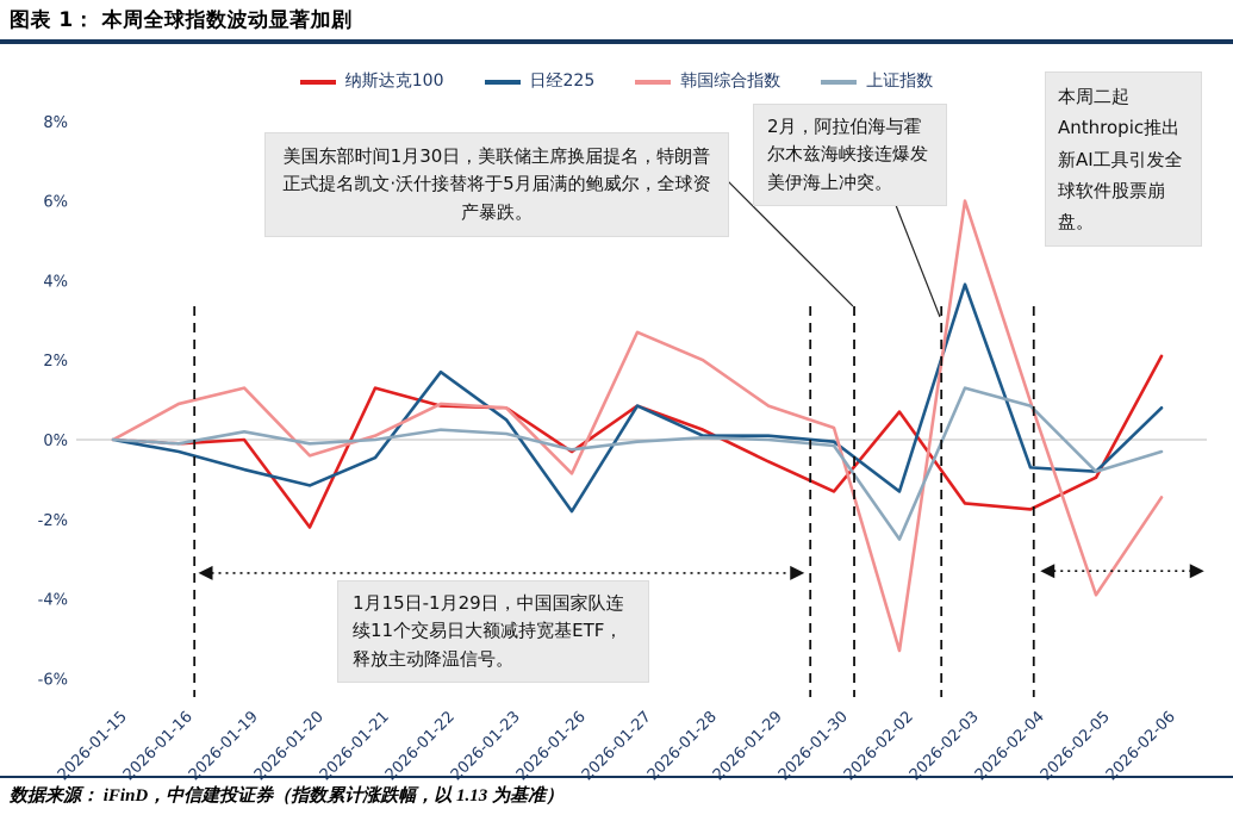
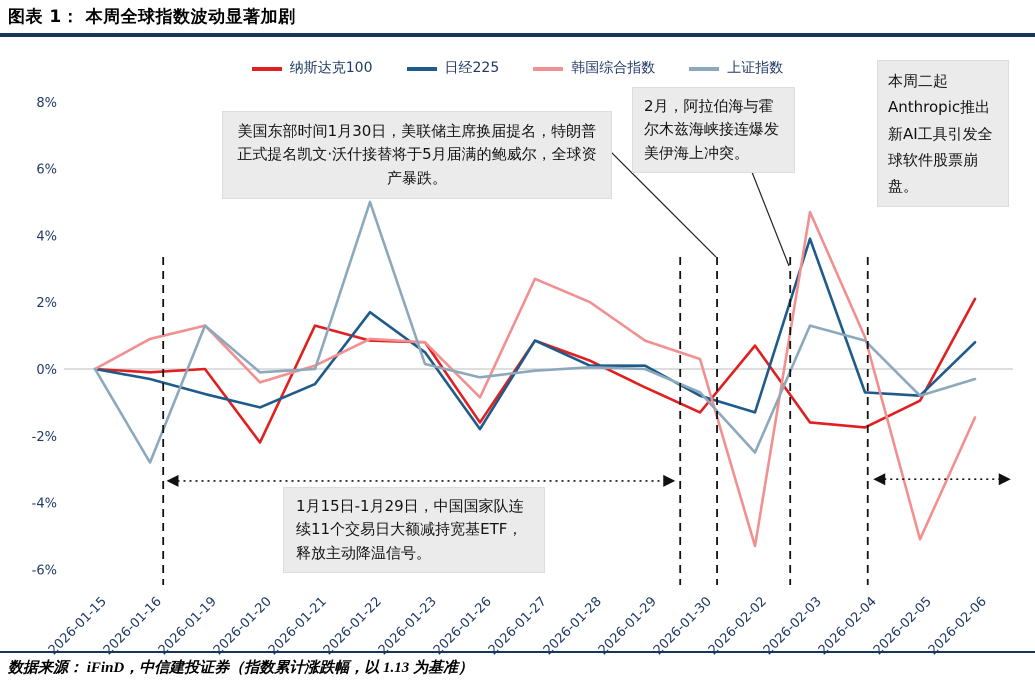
上证指数/2026-01-16: -0.1% -> -2.8%
上证指数/2026-01-19: 0.2% -> 1.3%
上证指数/2026-01-22: 0.2% -> 5.0%
纳斯达克100/2026-01-26: -0.3% -> -1.6%
日经225/2026-01-30: -0.1% -> -0.8%
上证指数/2026-01-30: -0.1% -> -0.7%
韩国综合指数/2026-02-03: 6.0% -> 4.7%
韩国综合指数/2026-02-05: -3.9% -> -5.1%
